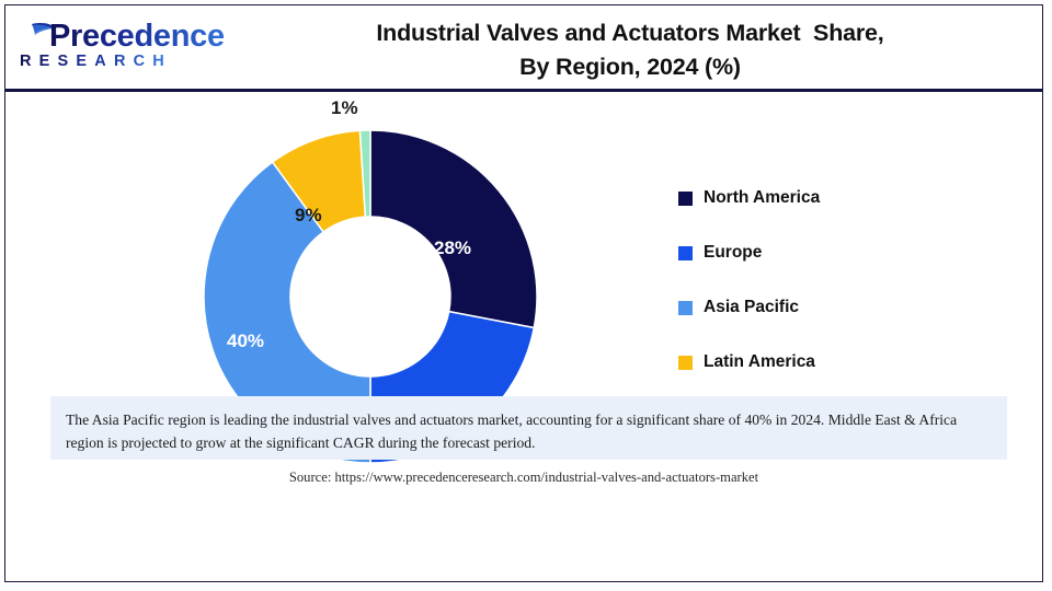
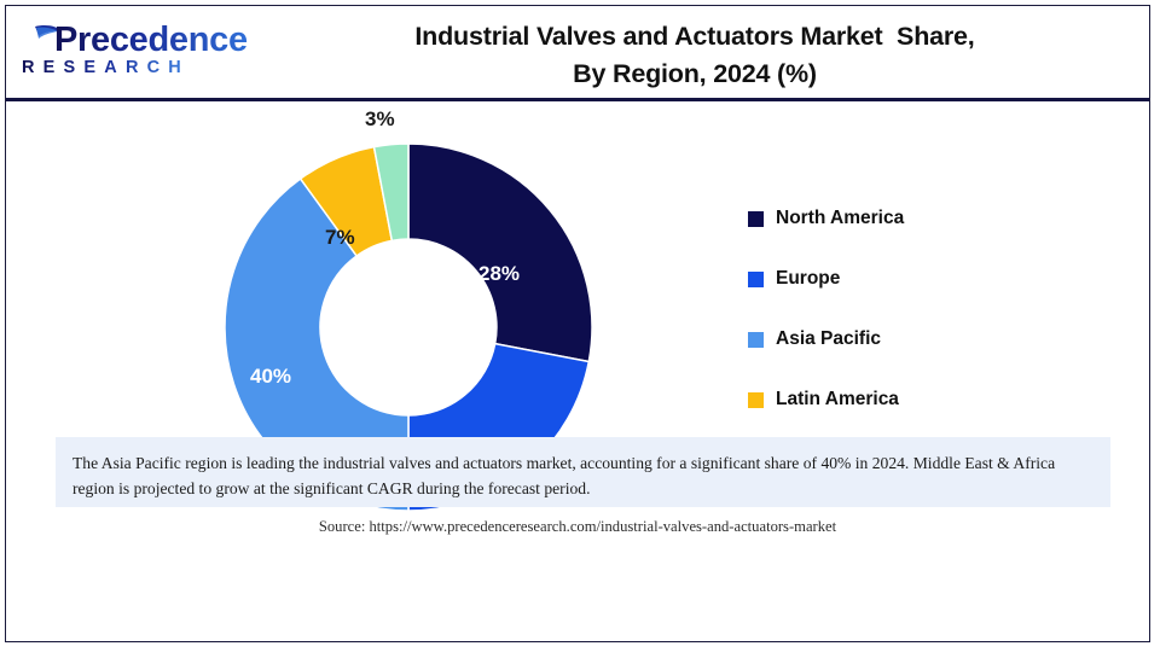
Latin America: 9% -> 7%
MEA: 1% -> 3%
